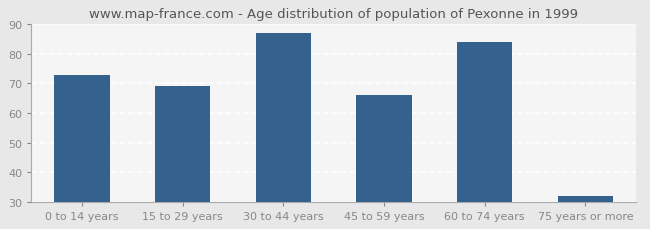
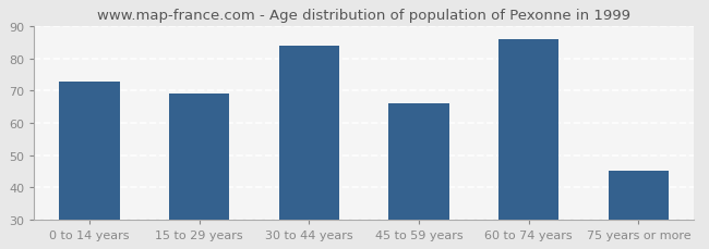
30 to 44 years: 87 -> 84
60 to 74 years: 84 -> 86
75 years or more: 32 -> 45
